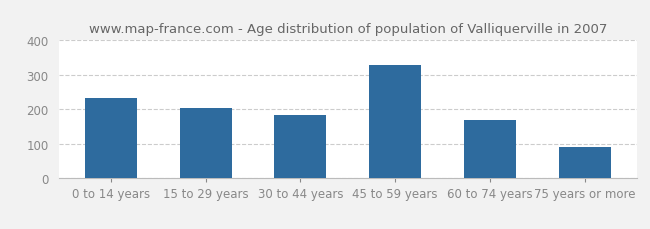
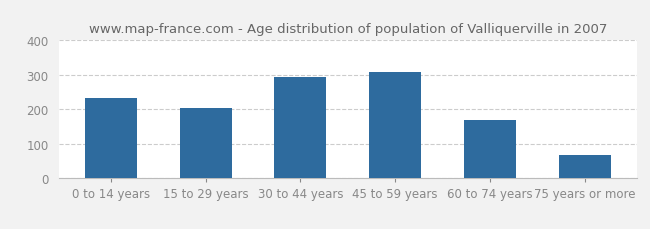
30 to 44 years: 185 -> 294
45 to 59 years: 330 -> 308
75 years or more: 90 -> 67
